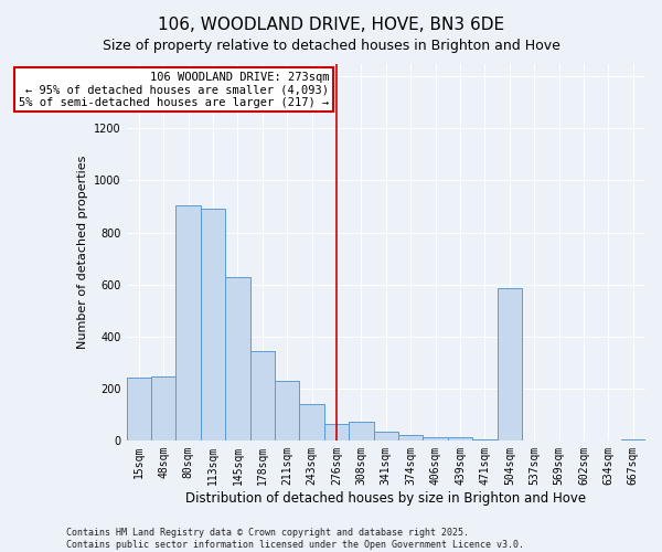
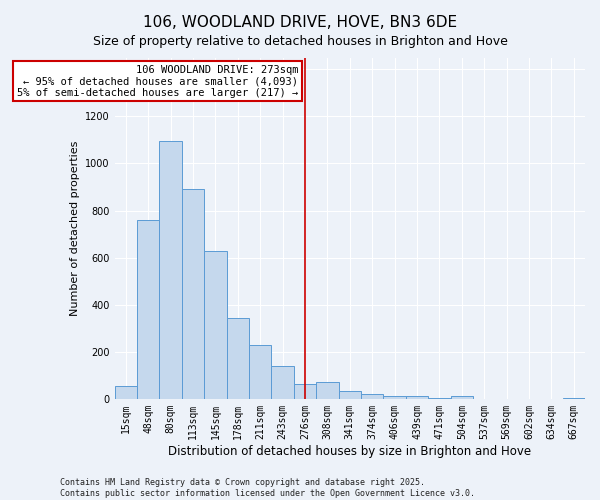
15sqm: 240 -> 55
48sqm: 245 -> 760
80sqm: 905 -> 1095
504sqm: 585 -> 10
